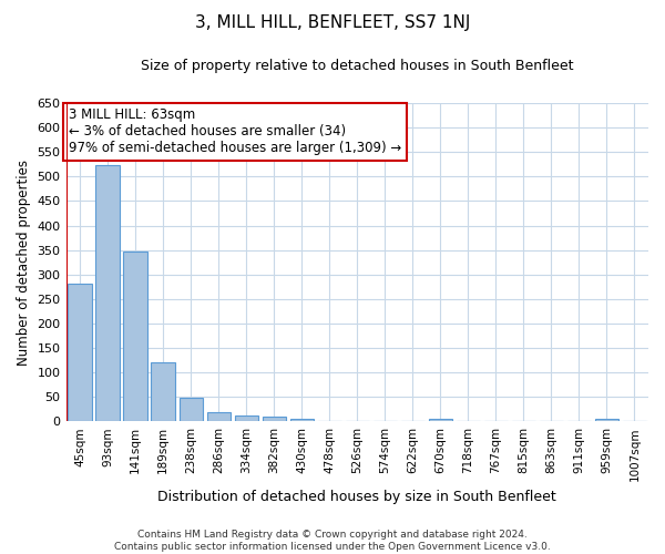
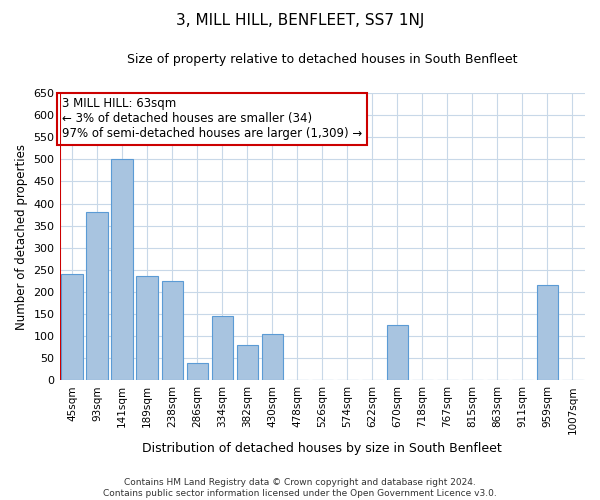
45sqm: 281 -> 240
93sqm: 524 -> 380
141sqm: 347 -> 500
189sqm: 120 -> 235
238sqm: 48 -> 225
286sqm: 18 -> 40
334sqm: 12 -> 145
382sqm: 10 -> 80
430sqm: 6 -> 105
670sqm: 5 -> 125
959sqm: 5 -> 215
